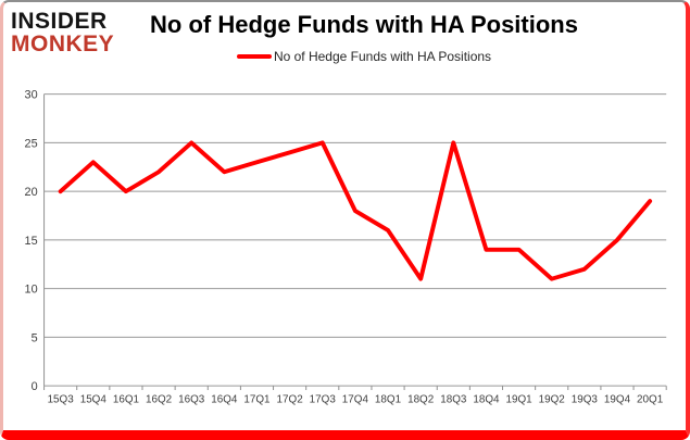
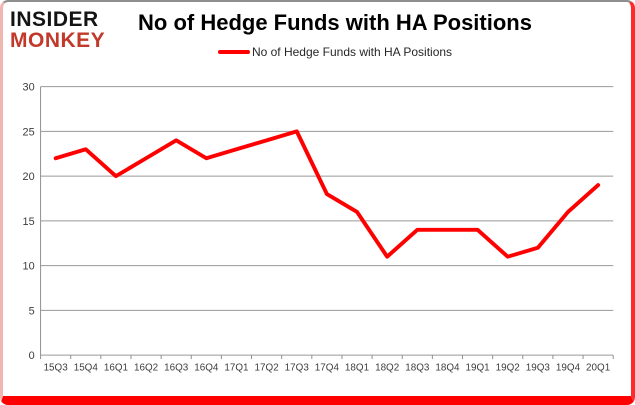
15Q3: 20 -> 22
16Q3: 25 -> 24
18Q3: 25 -> 14
19Q4: 15 -> 16
